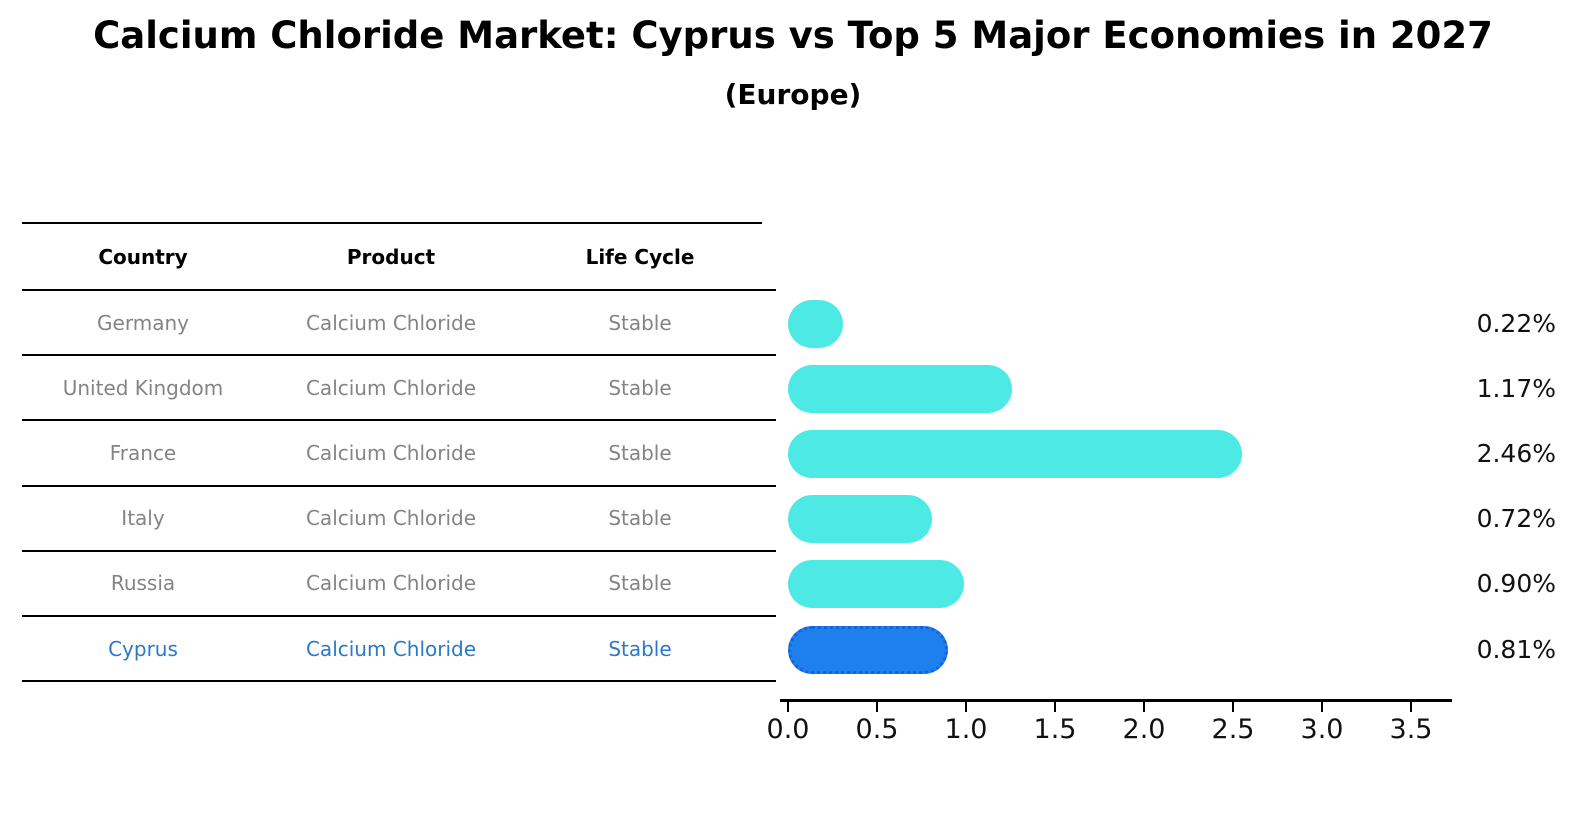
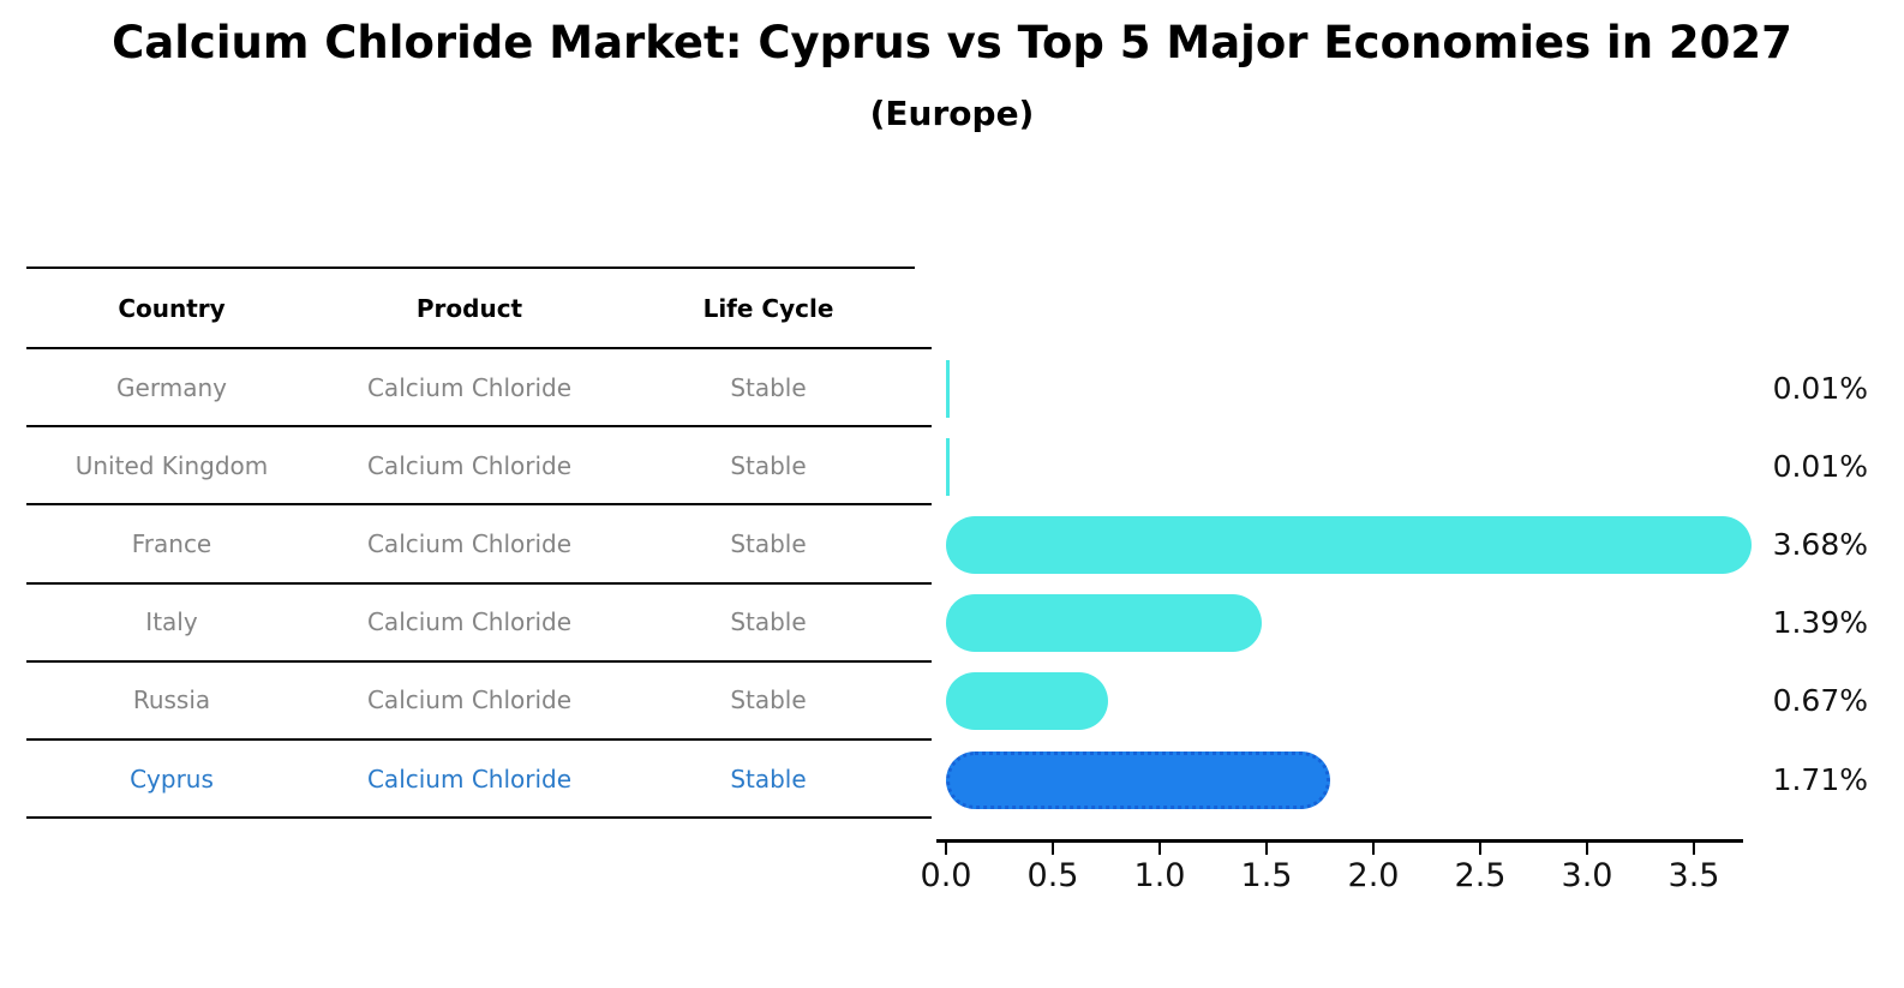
Germany: 0.22% -> 0.01%
United Kingdom: 1.17% -> 0.01%
France: 2.46% -> 3.68%
Italy: 0.72% -> 1.39%
Russia: 0.90% -> 0.67%
Cyprus: 0.81% -> 1.71%
